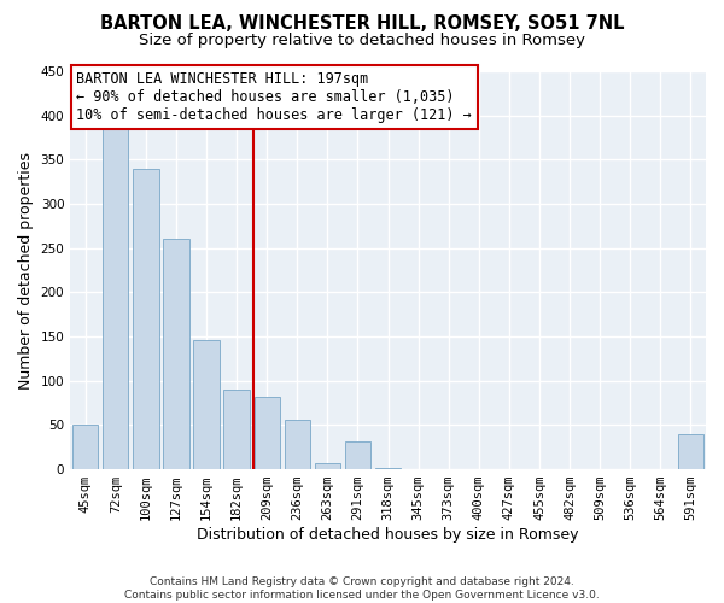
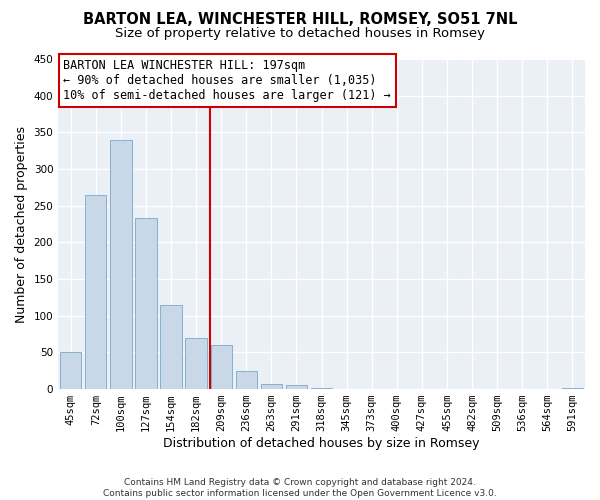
72sqm: 388 -> 265
127sqm: 260 -> 233
154sqm: 146 -> 115
182sqm: 90 -> 70
209sqm: 82 -> 60
236sqm: 56 -> 25
291sqm: 32 -> 6
591sqm: 40 -> 1
